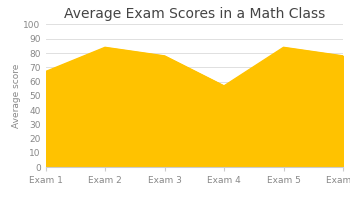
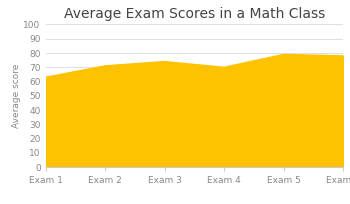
Exam 1: 67 -> 63
Exam 2: 84 -> 71
Exam 3: 78 -> 74
Exam 4: 57 -> 70
Exam 5: 84 -> 79
